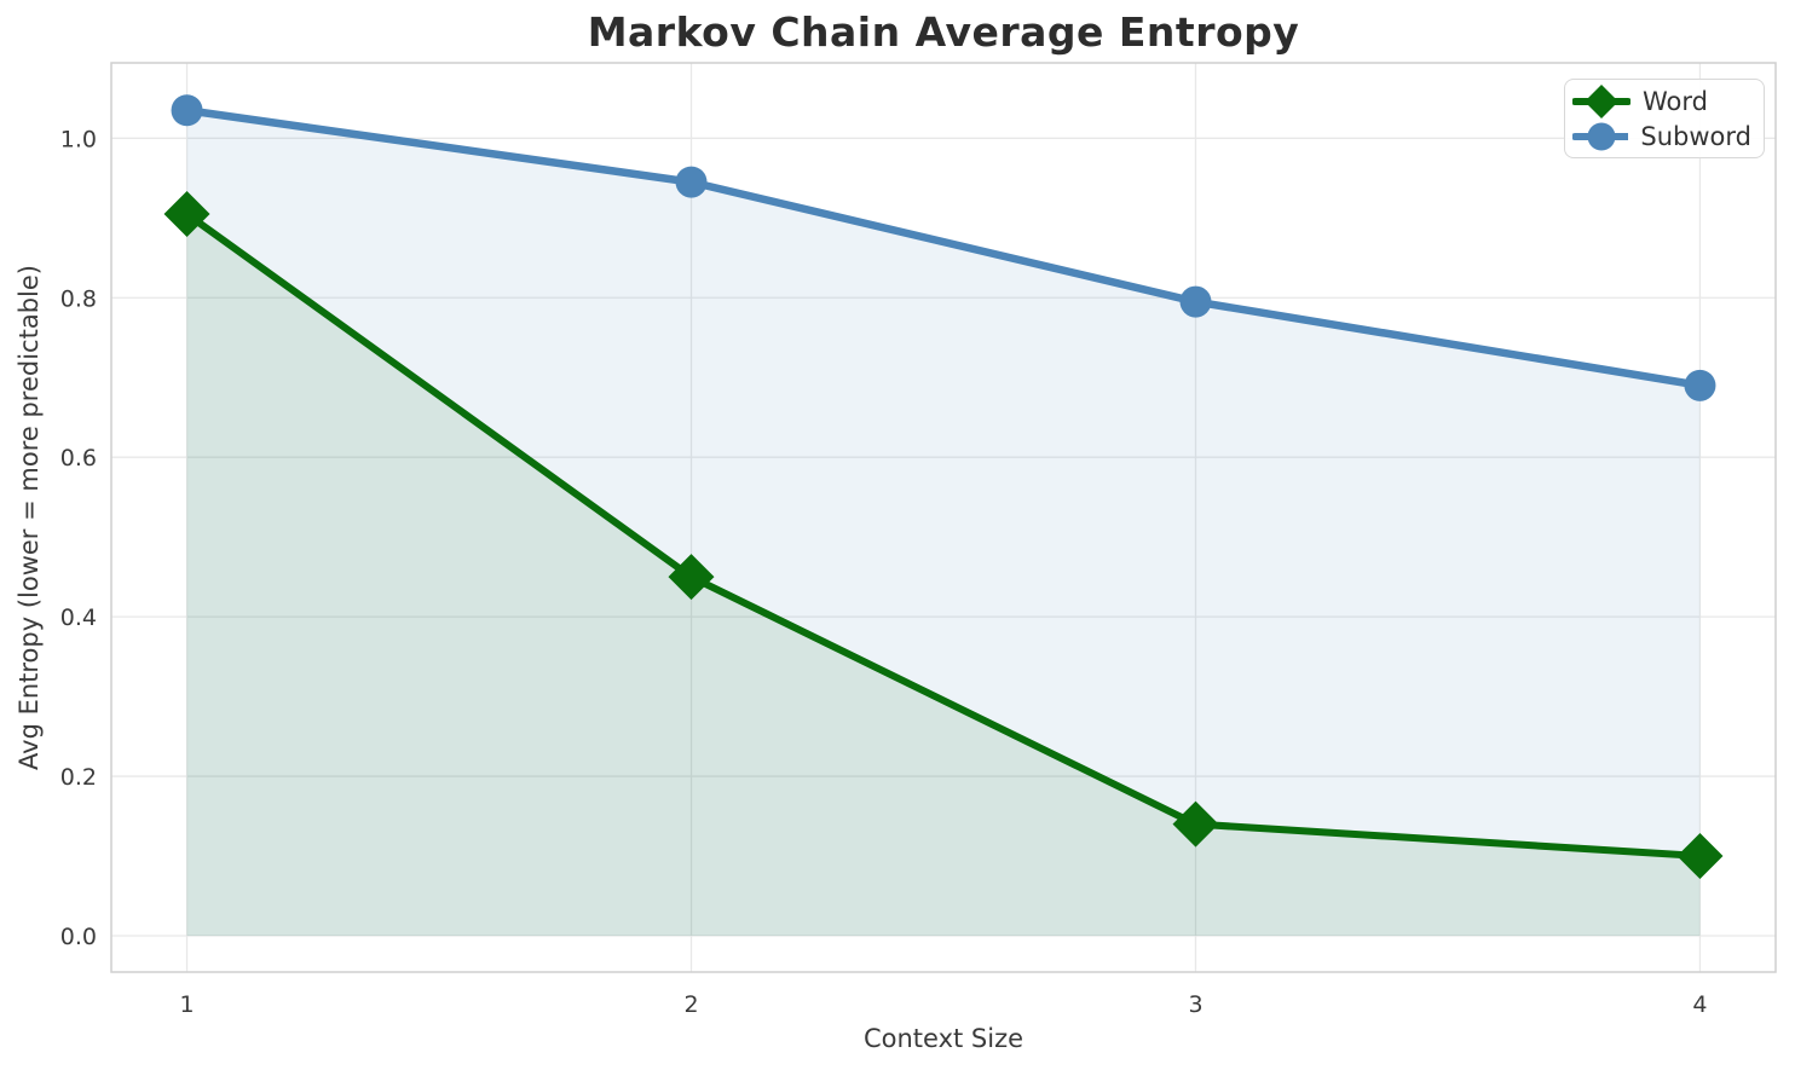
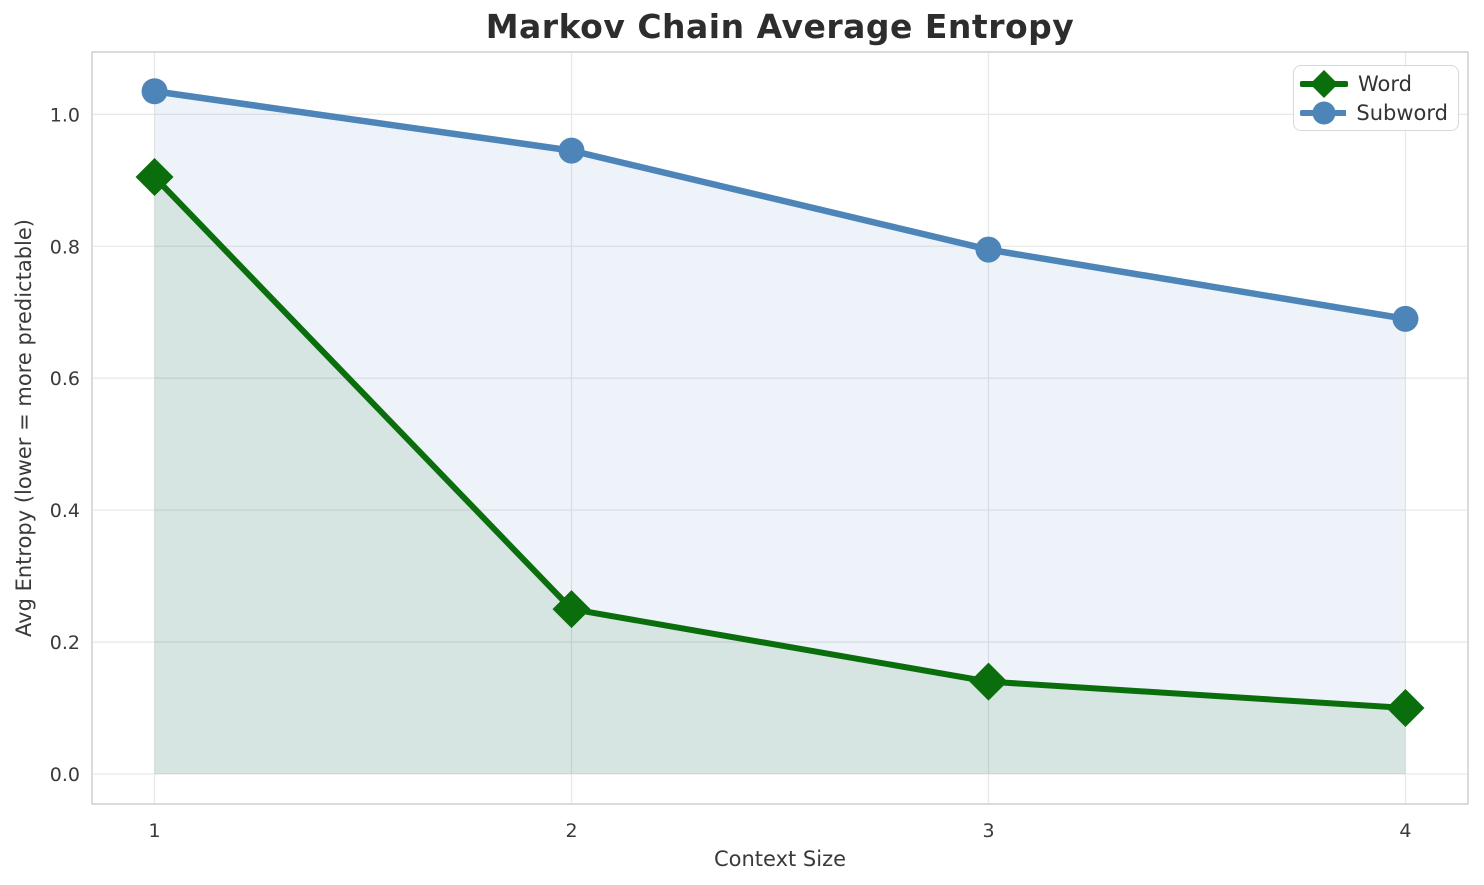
Word/2: 0.45 -> 0.25
